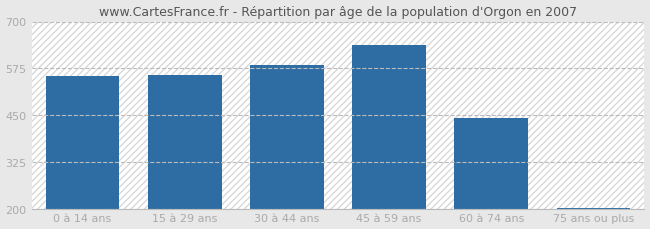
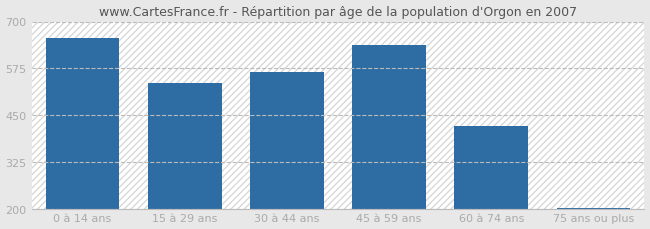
0 à 14 ans: 555 -> 655
15 à 29 ans: 558 -> 535
30 à 44 ans: 583 -> 565
60 à 74 ans: 443 -> 420
